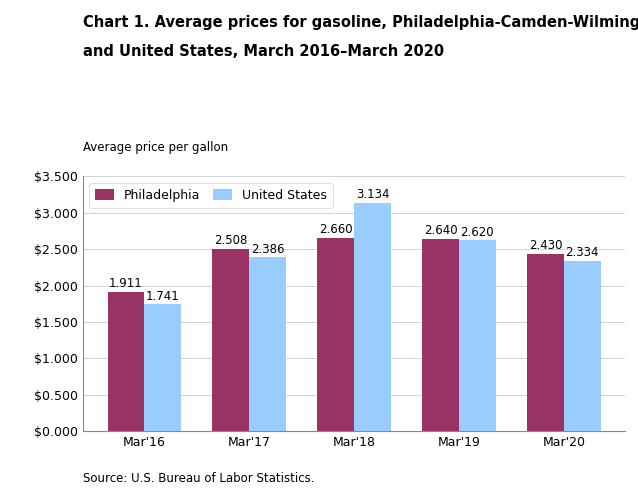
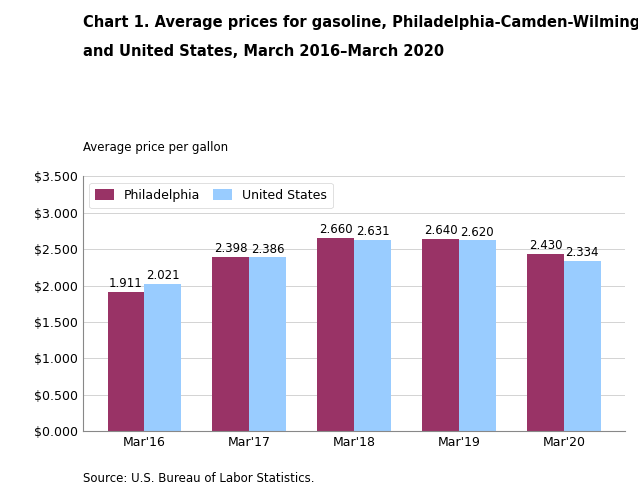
United States/Mar'16: 1.741 -> 2.021
Philadelphia/Mar'17: 2.508 -> 2.398
United States/Mar'18: 3.134 -> 2.631
